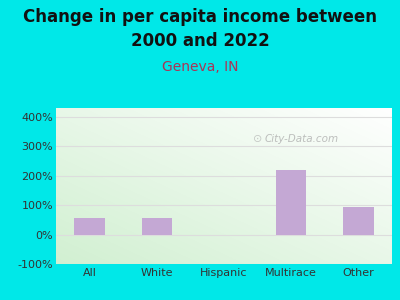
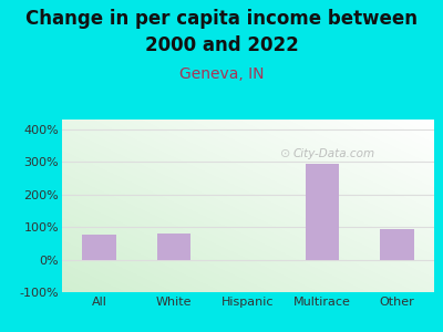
All: 55% -> 75%
White: 55% -> 80%
Multirace: 220% -> 295%
